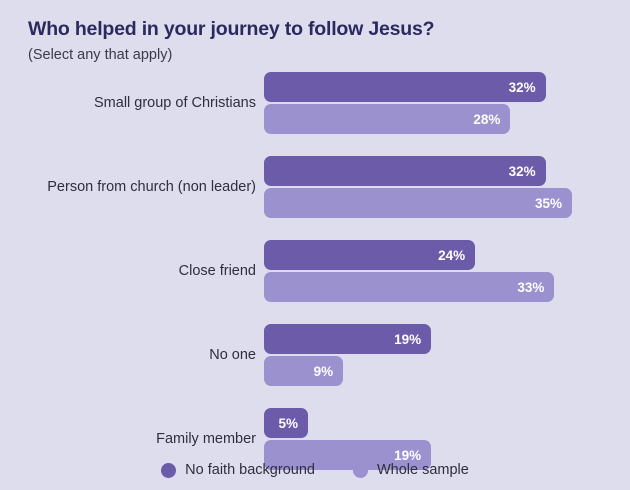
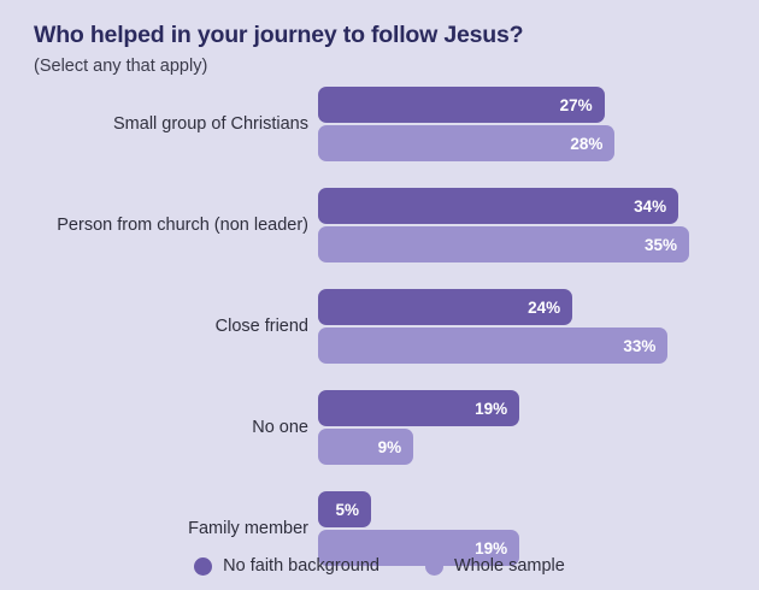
No faith background/Small group of Christians: 32% -> 27%
No faith background/Person from church (non leader): 32% -> 34%
